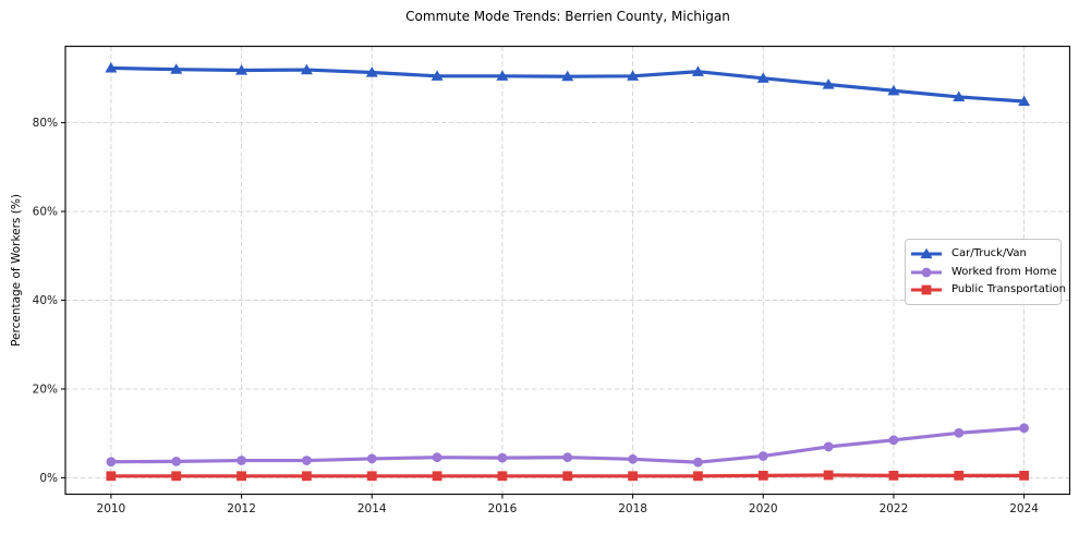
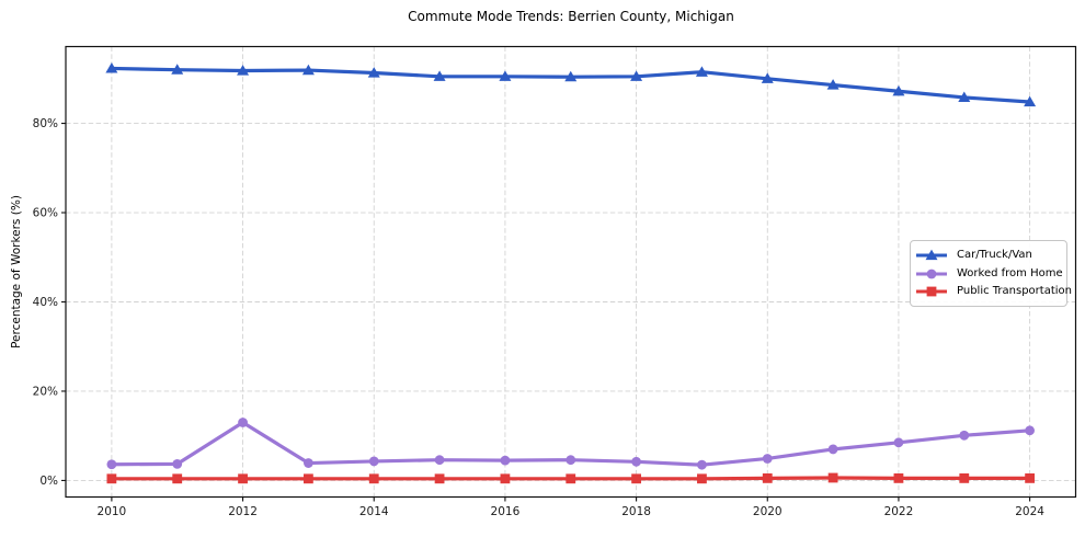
Worked from Home/2012: 4% -> 13%
